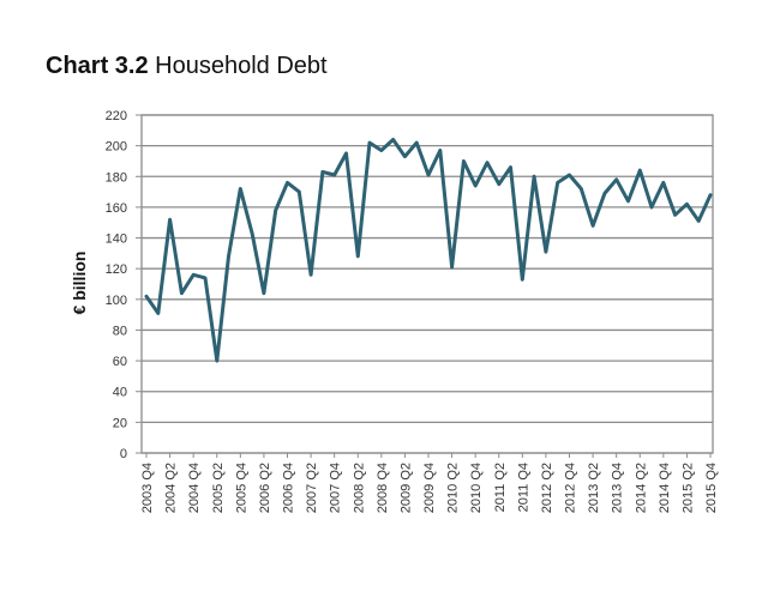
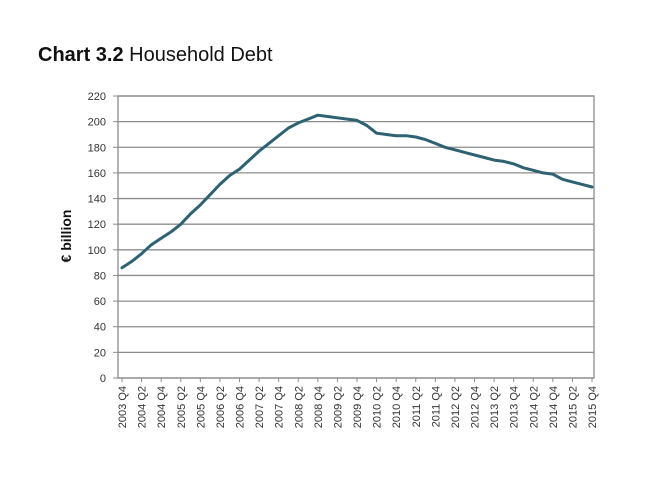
2003 Q4: 102 -> 86
2004 Q2: 152 -> 97
2004 Q4: 116 -> 109
2005 Q2: 60 -> 120
2005 Q4: 172 -> 135
2006 Q2: 104 -> 151
2006 Q4: 176 -> 163
2007 Q2: 116 -> 177
2007 Q4: 181 -> 189
2008 Q2: 128 -> 199
2008 Q4: 197 -> 205
2009 Q2: 193 -> 203
2009 Q4: 181 -> 201
2010 Q2: 121 -> 191
2010 Q4: 174 -> 189
2011 Q2: 175 -> 188
2011 Q4: 113 -> 183
2012 Q2: 131 -> 178
2012 Q4: 181 -> 174
2013 Q2: 148 -> 170
2013 Q4: 178 -> 167
2014 Q2: 184 -> 162
2014 Q4: 176 -> 159
2015 Q2: 162 -> 153
2015 Q4: 168 -> 149
